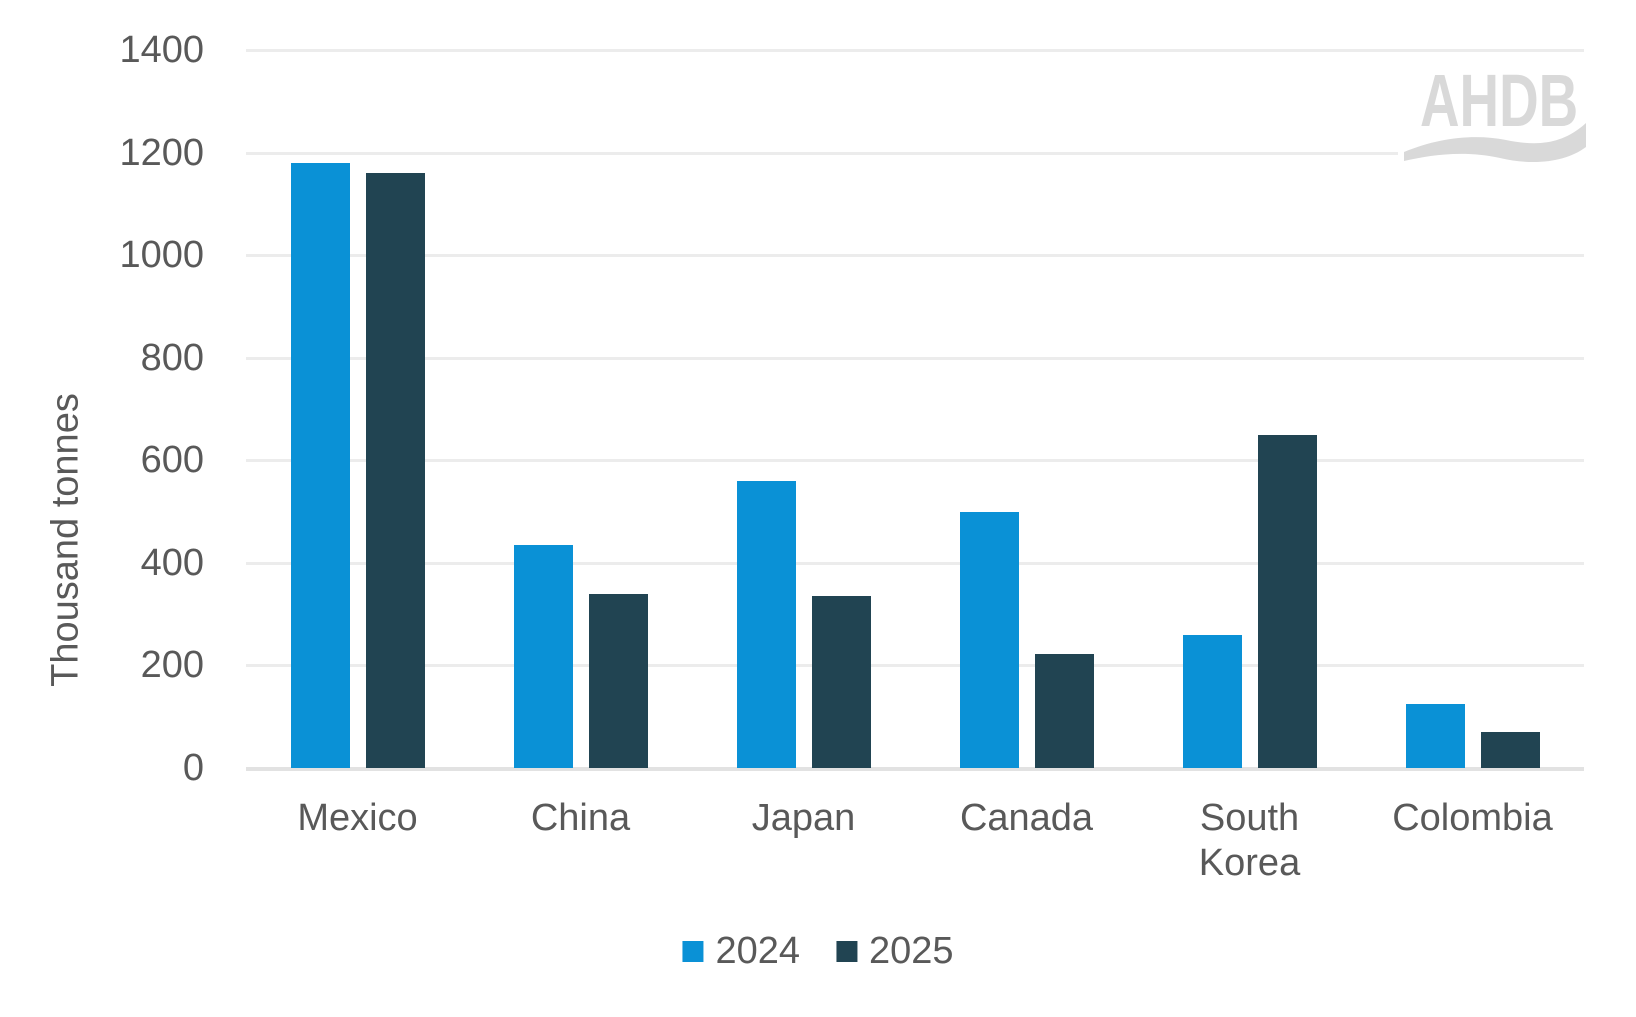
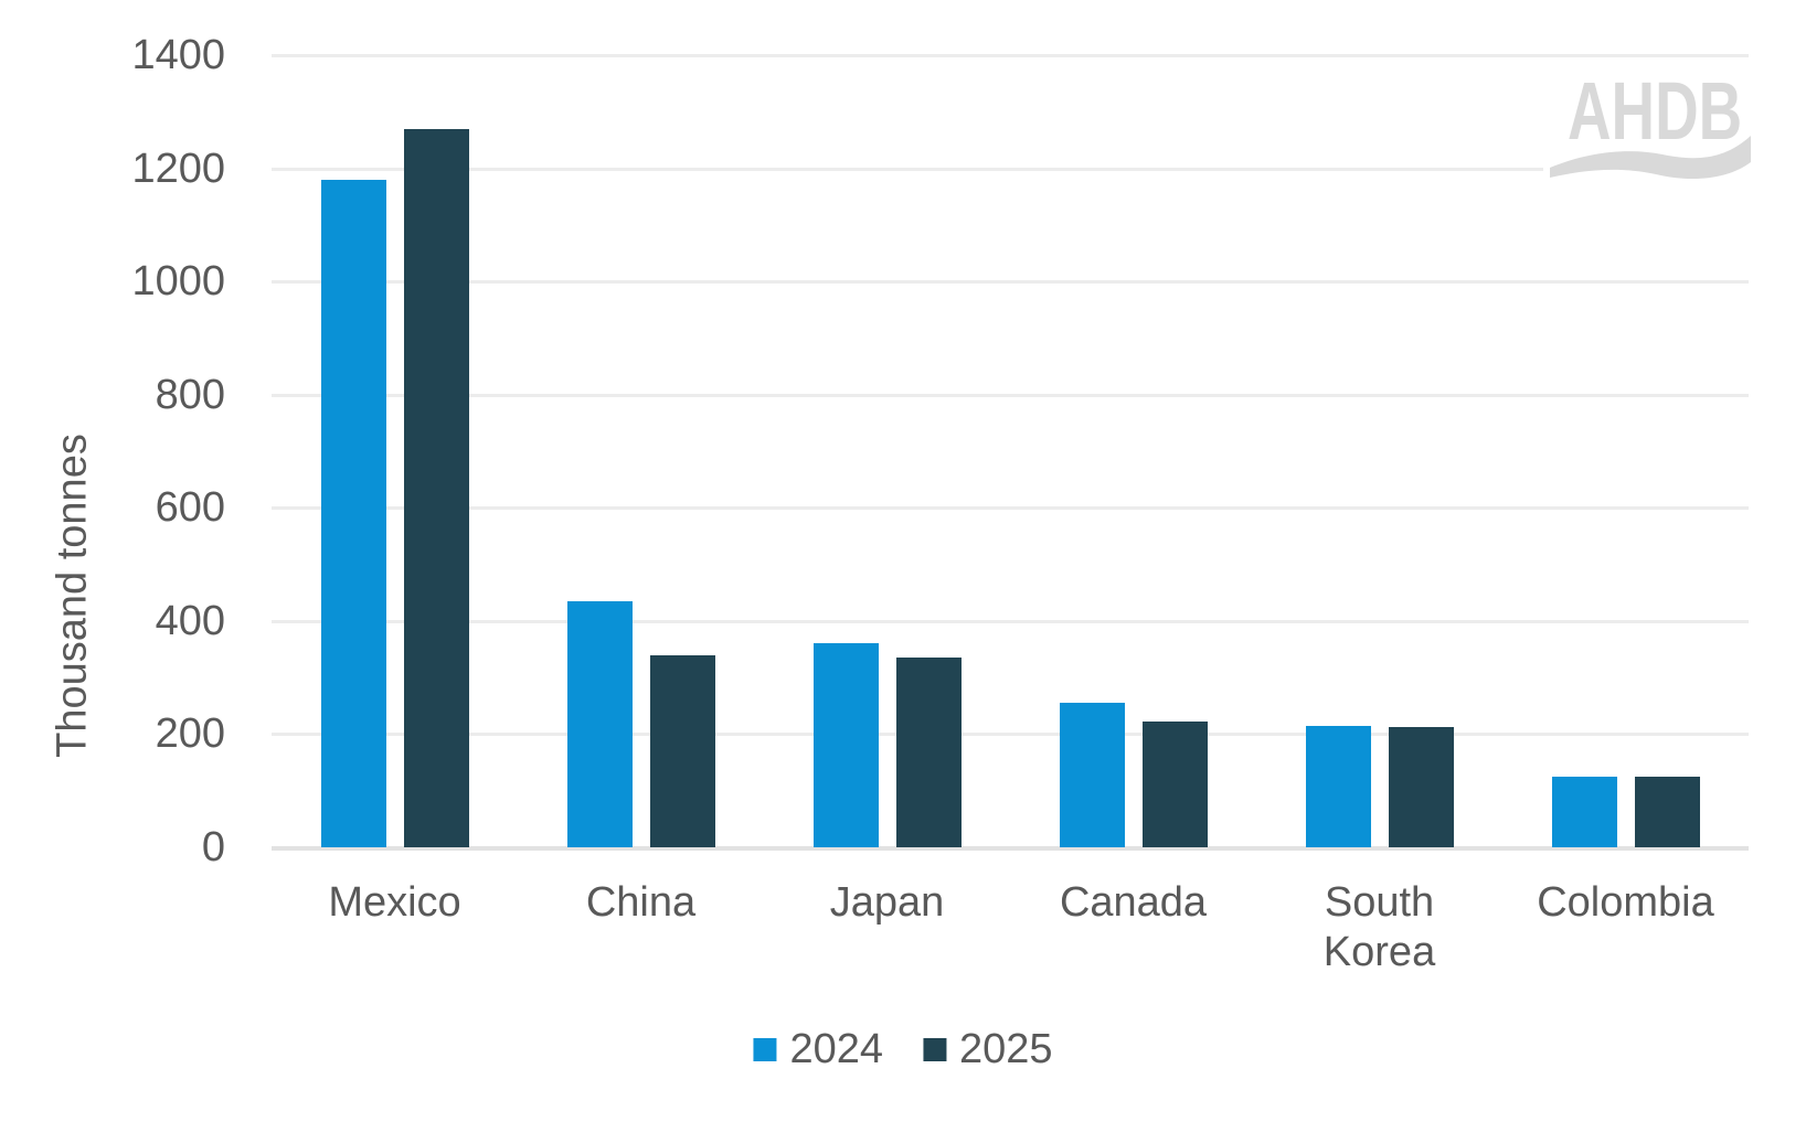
2025/Mexico: 1160 -> 1270
2024/Japan: 560 -> 360
2024/Canada: 500 -> 260
2024/South Korea: 260 -> 220
2025/South Korea: 650 -> 210
2025/Colombia: 70 -> 120
